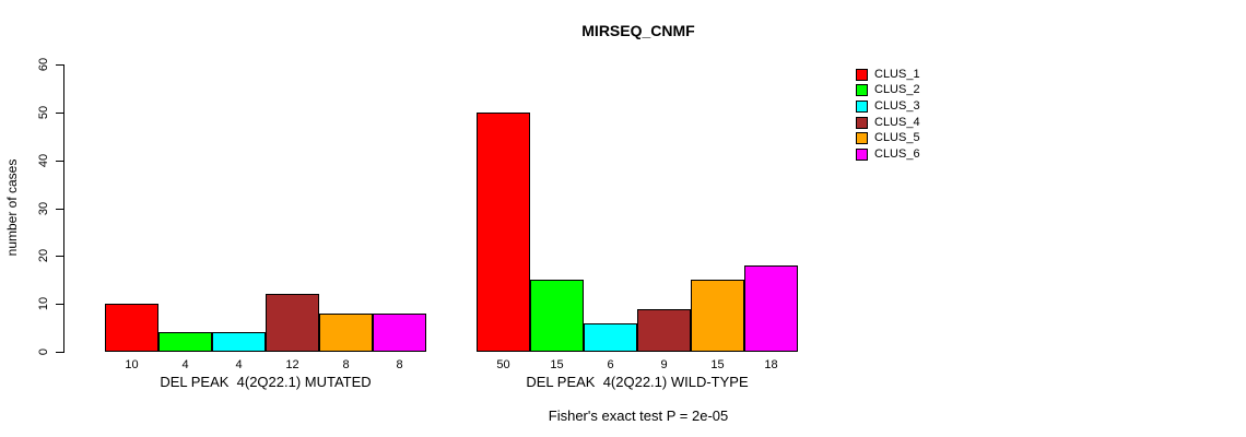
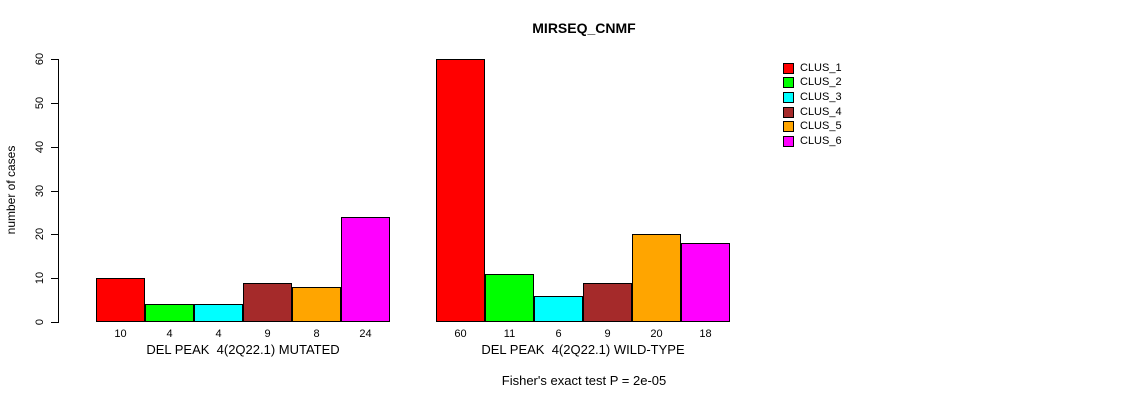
CLUS_4/DEL PEAK 4(2Q22.1) MUTATED: 12 -> 9
CLUS_6/DEL PEAK 4(2Q22.1) MUTATED: 8 -> 24
CLUS_1/DEL PEAK 4(2Q22.1) WILD-TYPE: 50 -> 60
CLUS_2/DEL PEAK 4(2Q22.1) WILD-TYPE: 15 -> 11
CLUS_5/DEL PEAK 4(2Q22.1) WILD-TYPE: 15 -> 20
